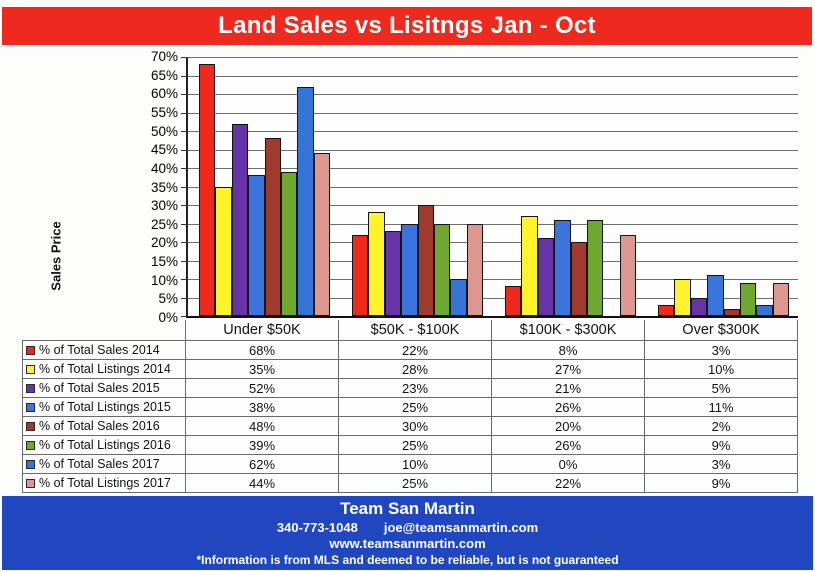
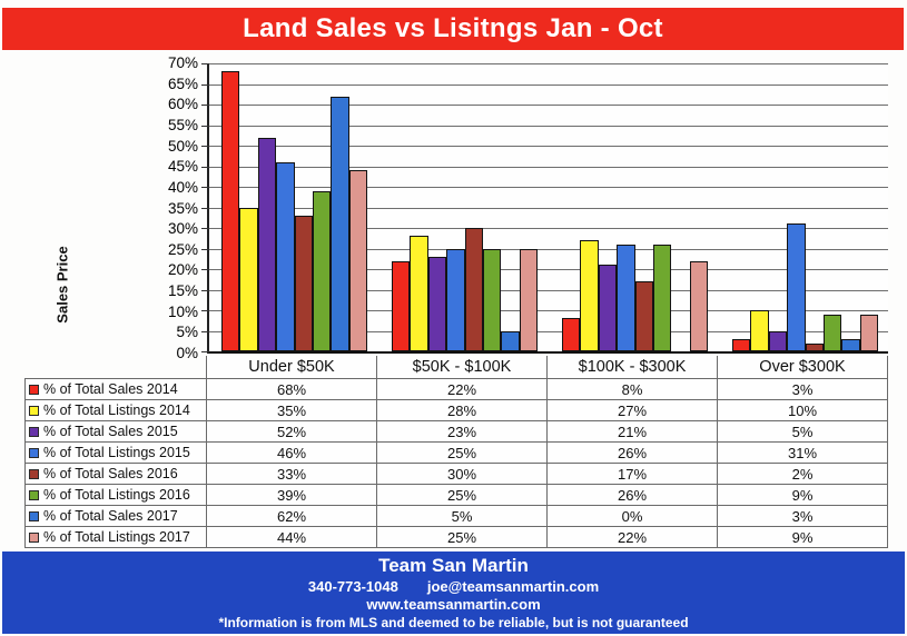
% of Total Listings 2015/Under $50K: 38% -> 46%
% of Total Sales 2016/Under $50K: 48% -> 33%
% of Total Sales 2017/$50K - $100K: 10% -> 5%
% of Total Sales 2016/$100K - $300K: 20% -> 17%
% of Total Listings 2015/Over $300K: 11% -> 31%
